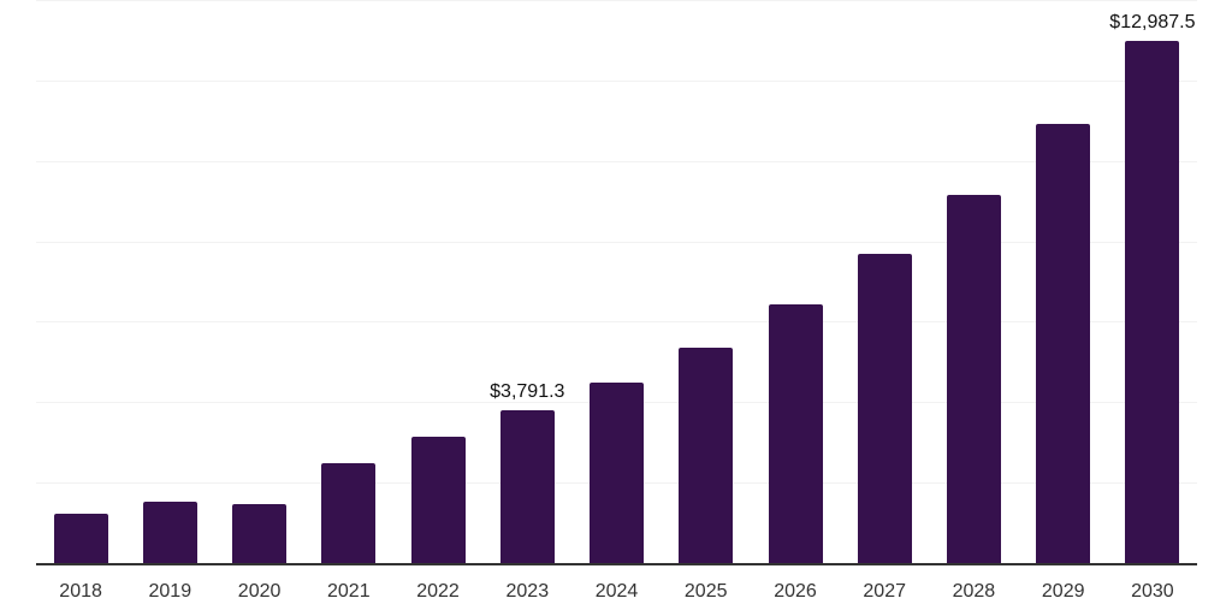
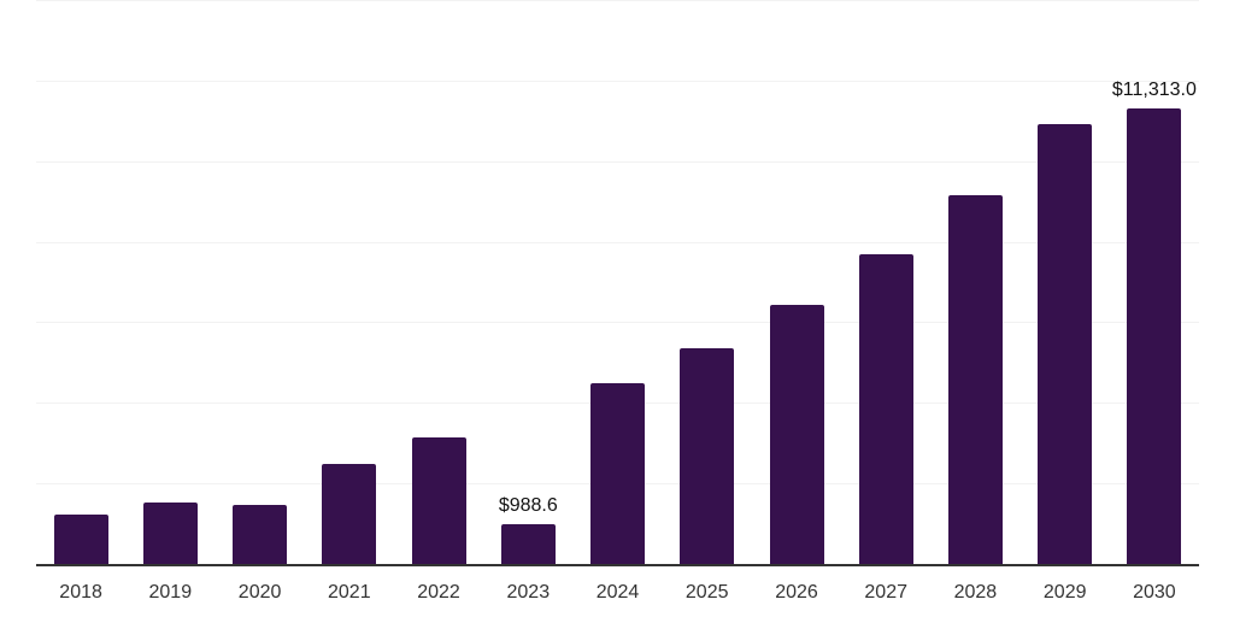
2023: $3,791.3 -> $988.6
2030: $12,987.5 -> $11,313.0
